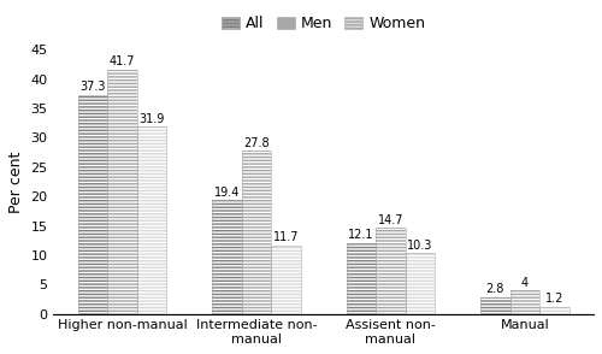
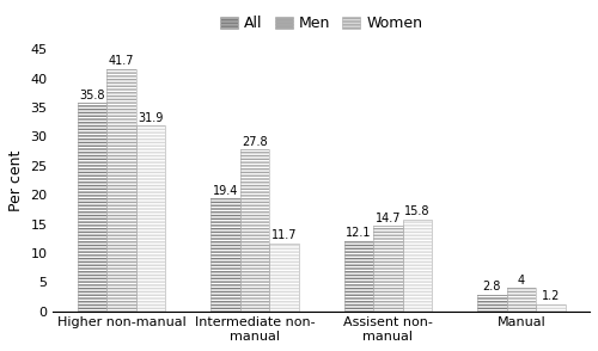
All/Higher non-manual: 37.3 -> 35.8
Women/Assisent non- manual: 10.3 -> 15.8
